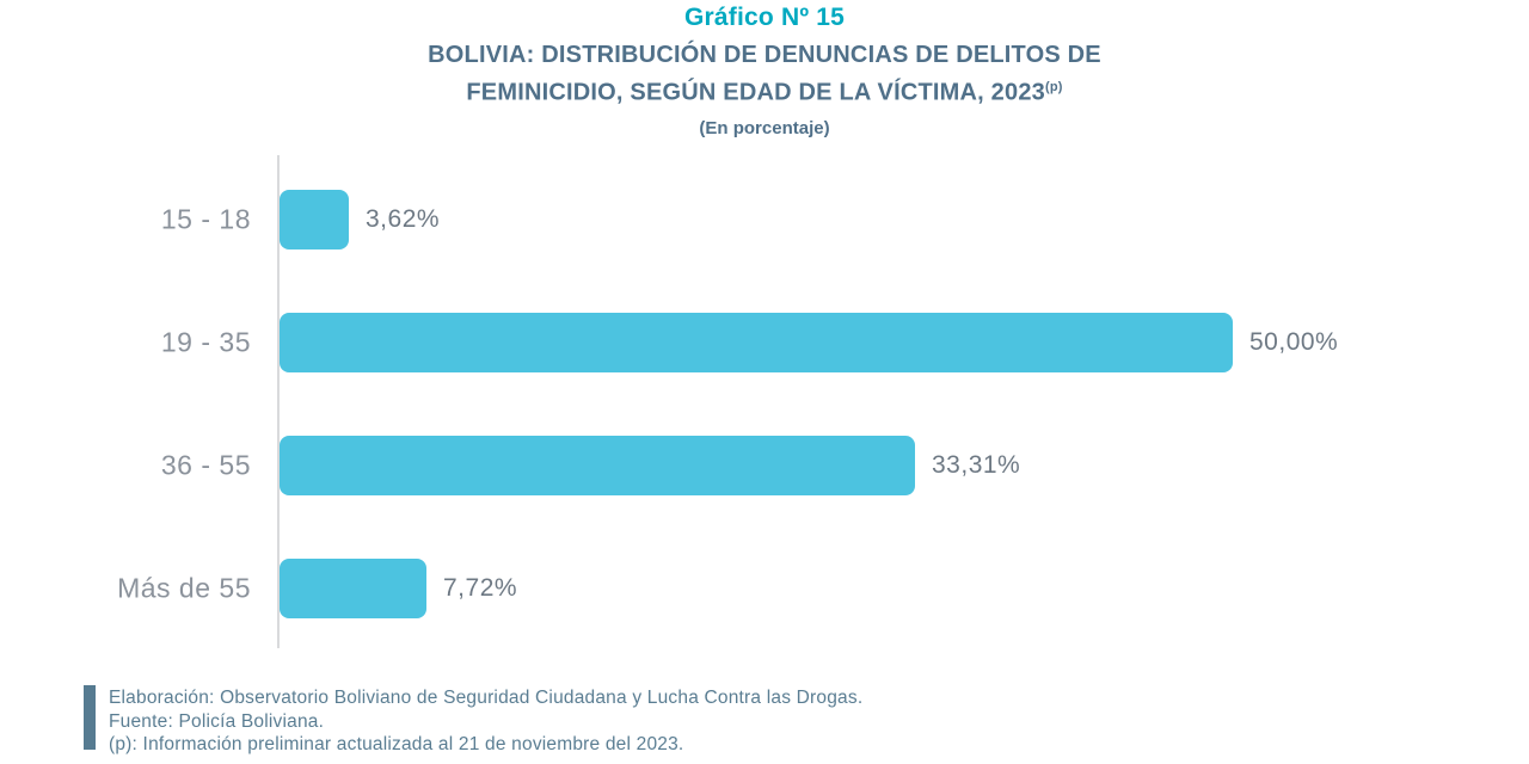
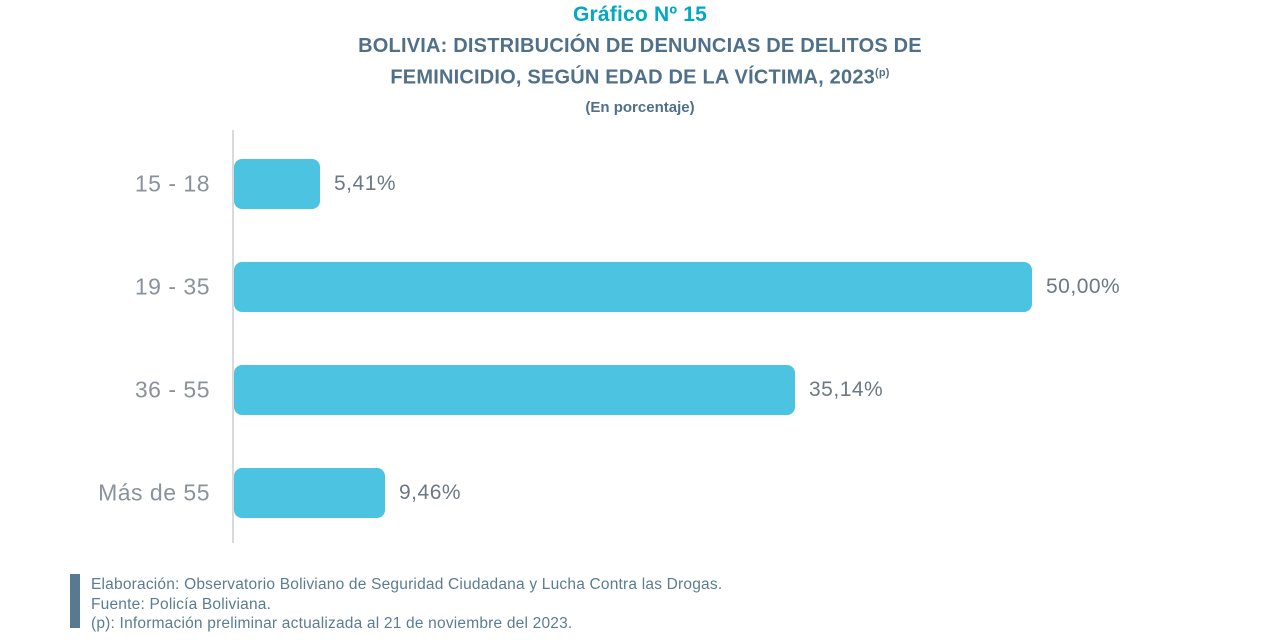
15 - 18: 3,62% -> 5,41%
36 - 55: 33,31% -> 35,14%
Más de 55: 7,72% -> 9,46%
